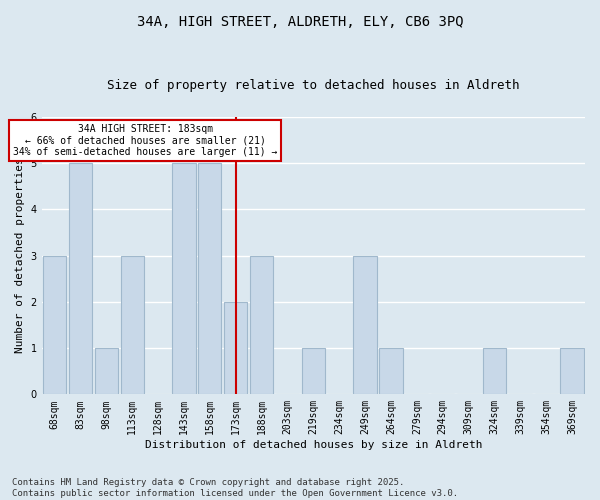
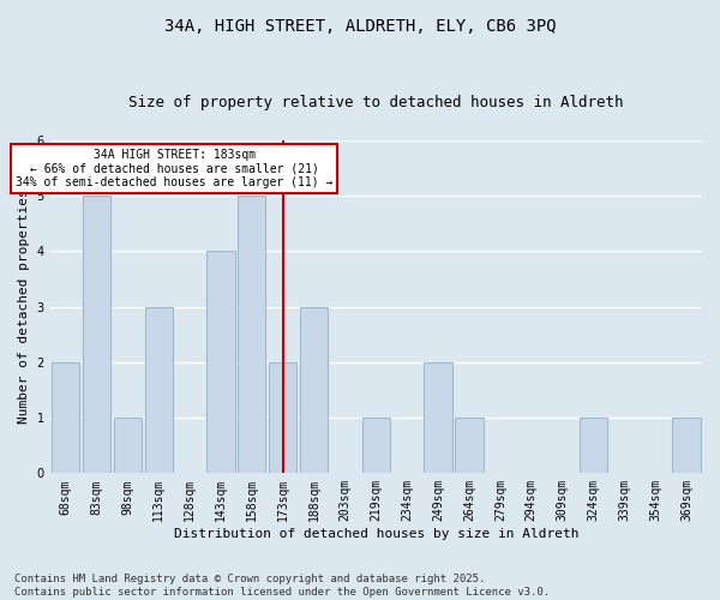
68sqm: 3 -> 2
143sqm: 5 -> 4
249sqm: 3 -> 2
